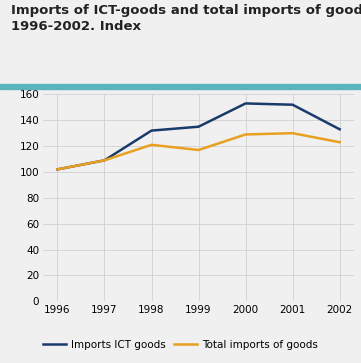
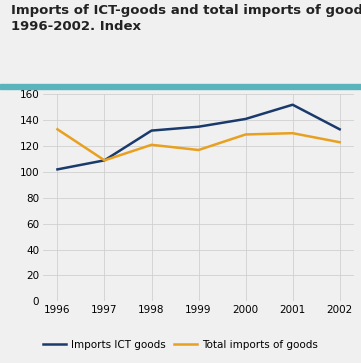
Total imports of goods/1996: 102 -> 133
Imports ICT goods/2000: 153 -> 141
